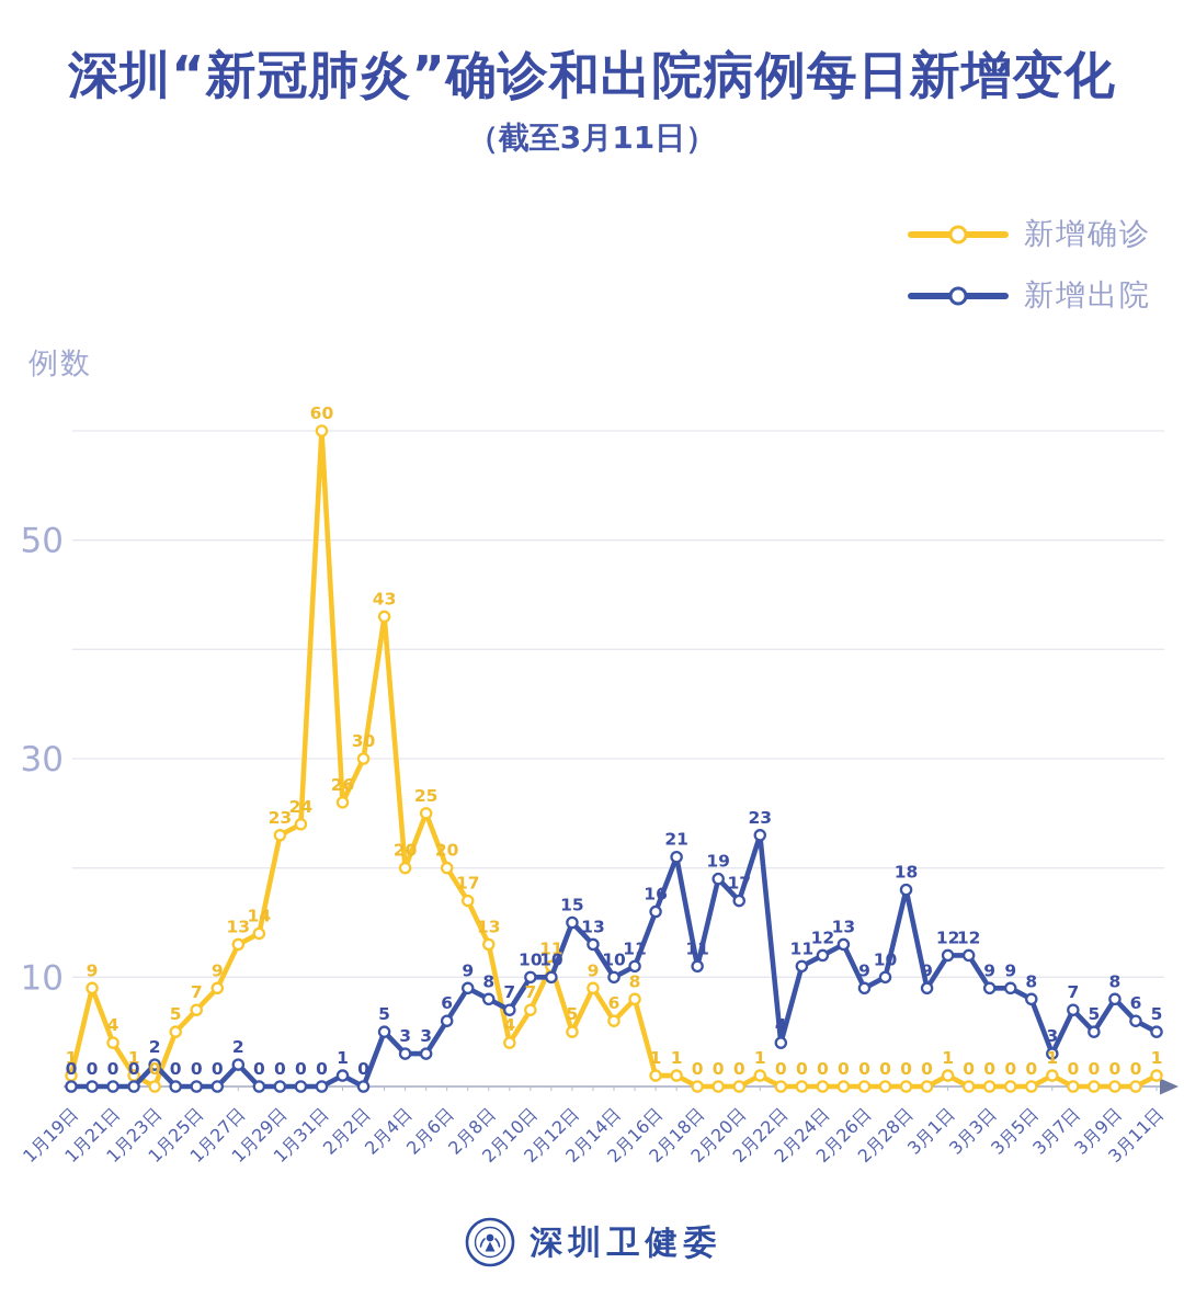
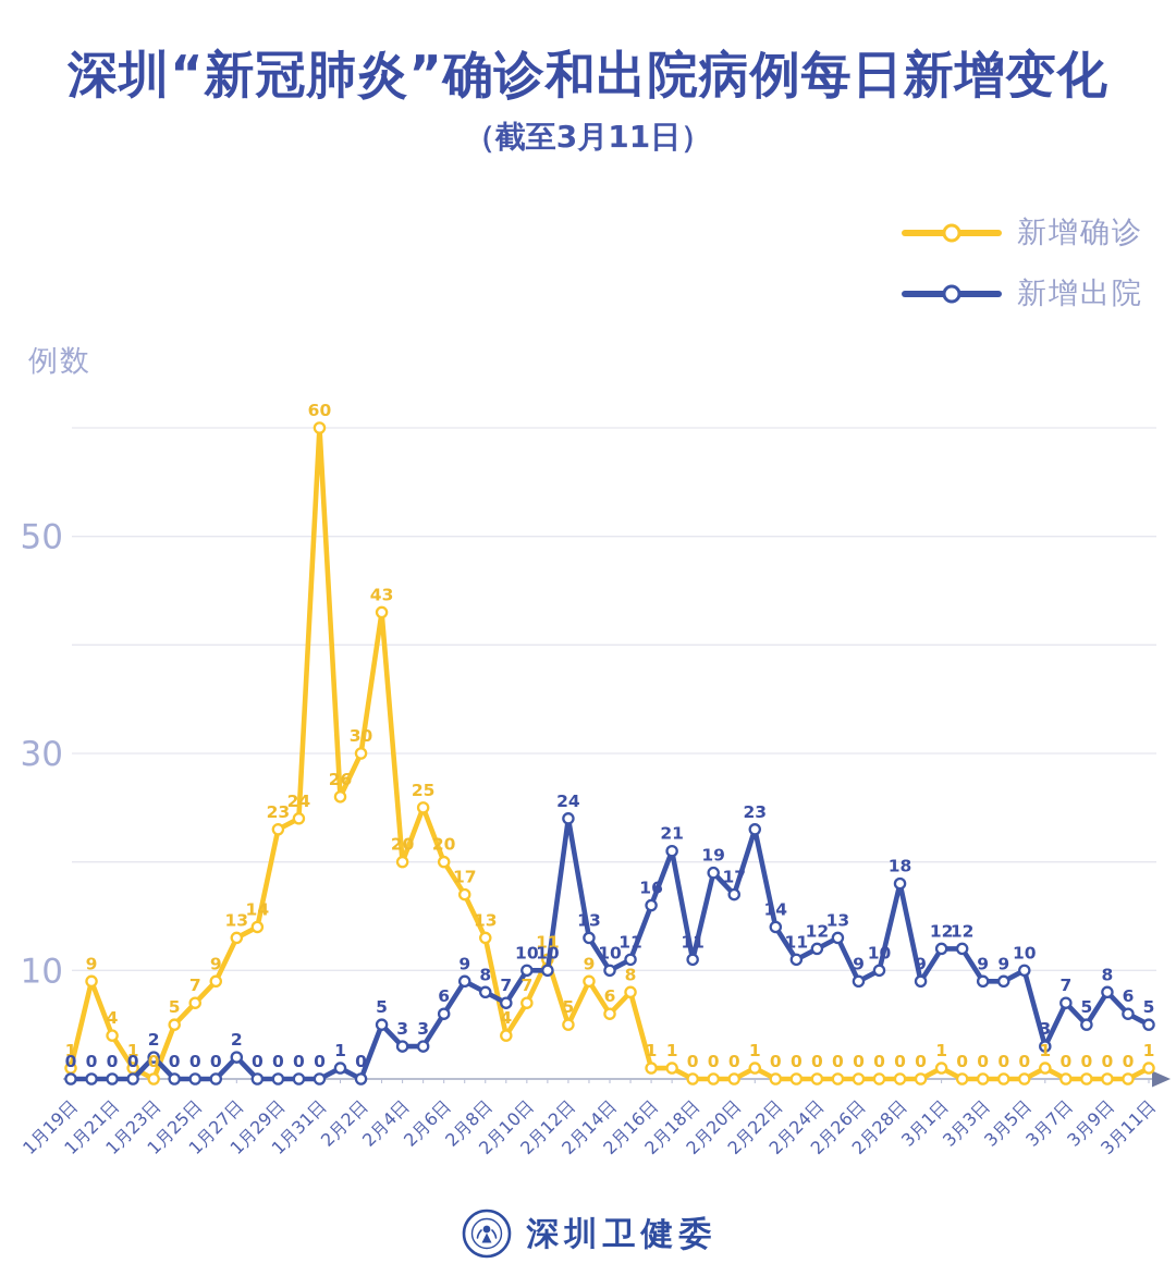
新增出院/2月12日: 15 -> 24
新增出院/2月22日: 4 -> 14
新增出院/3月5日: 8 -> 10
